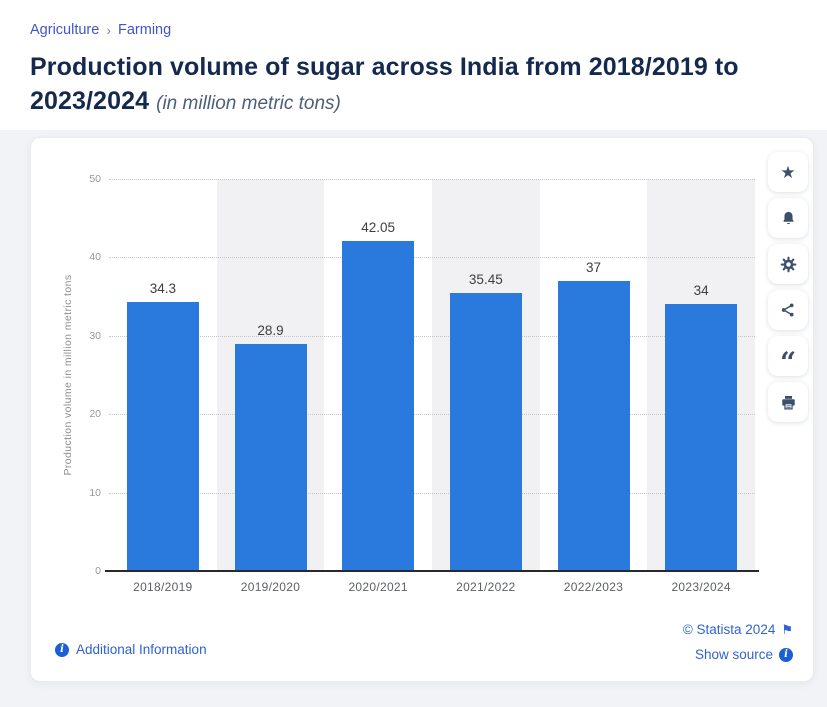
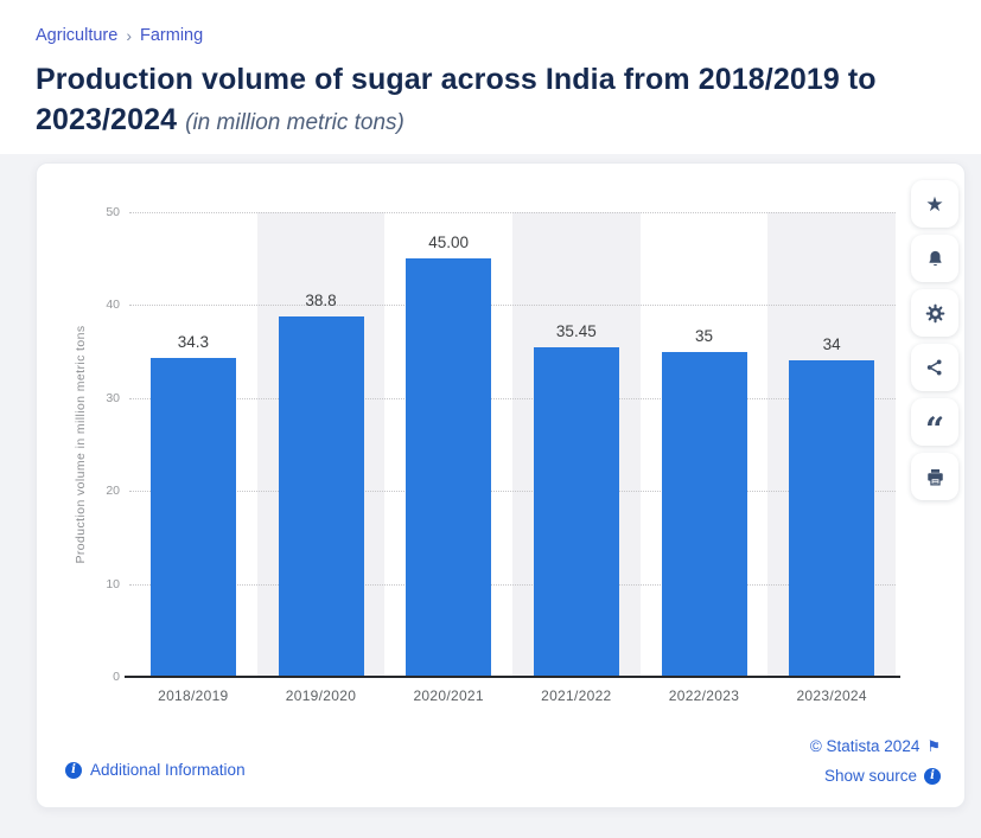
2019/2020: 28.9 -> 38.8
2020/2021: 42.05 -> 45.00
2022/2023: 37 -> 35
